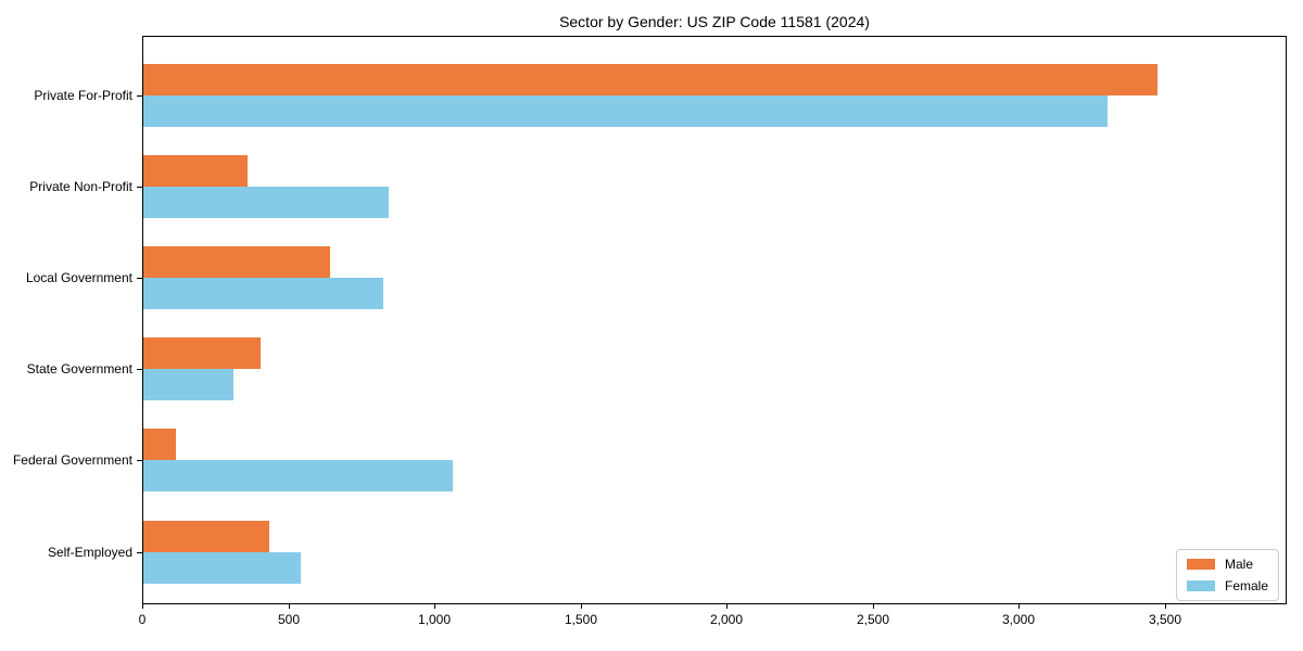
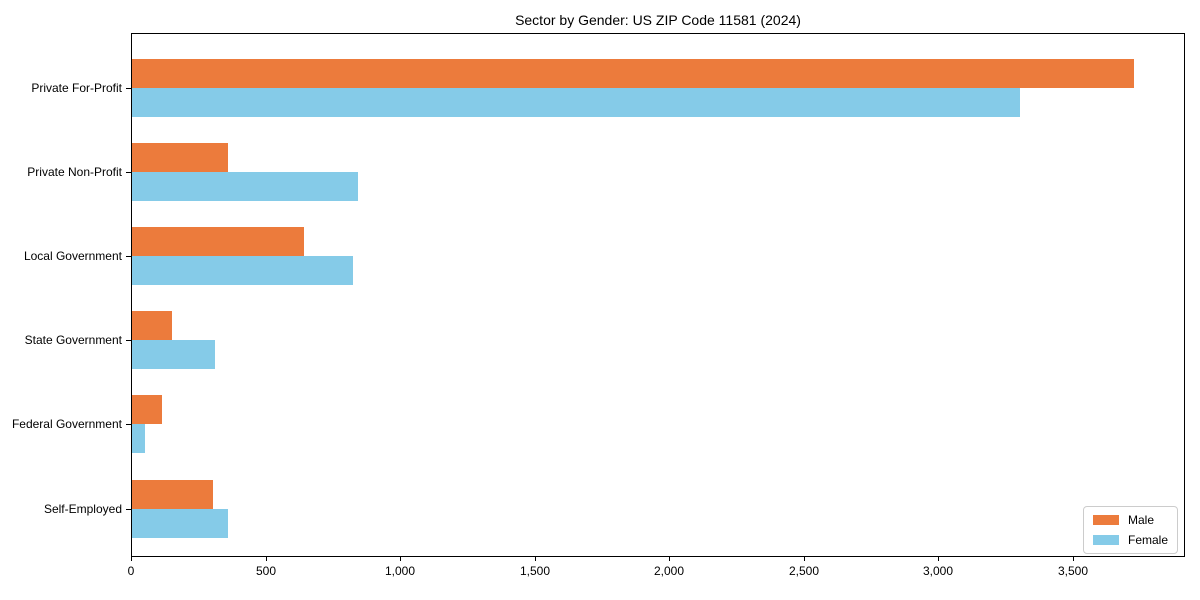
Male/Private For-Profit: 3470 -> 3720
Male/State Government: 400 -> 150
Female/Federal Government: 1060 -> 50
Male/Self-Employed: 430 -> 300
Female/Self-Employed: 540 -> 360
